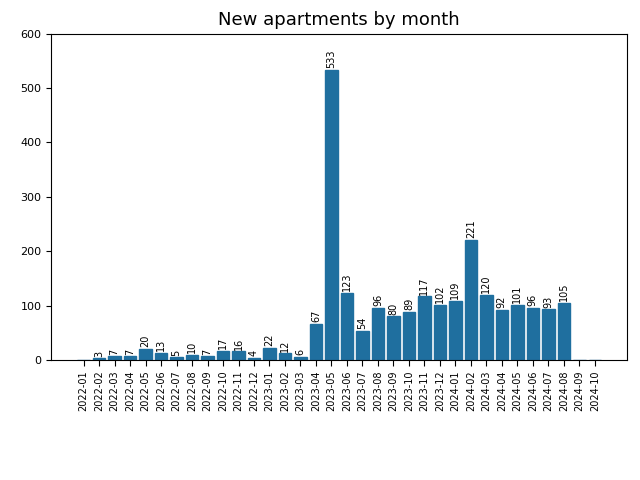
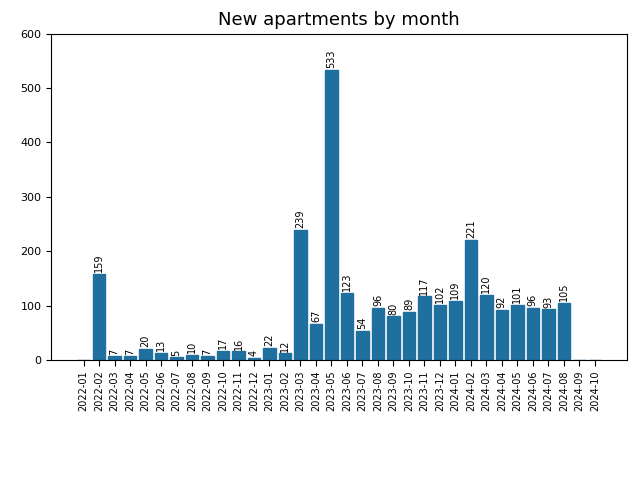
2022-02: 3 -> 159
2023-03: 6 -> 239
